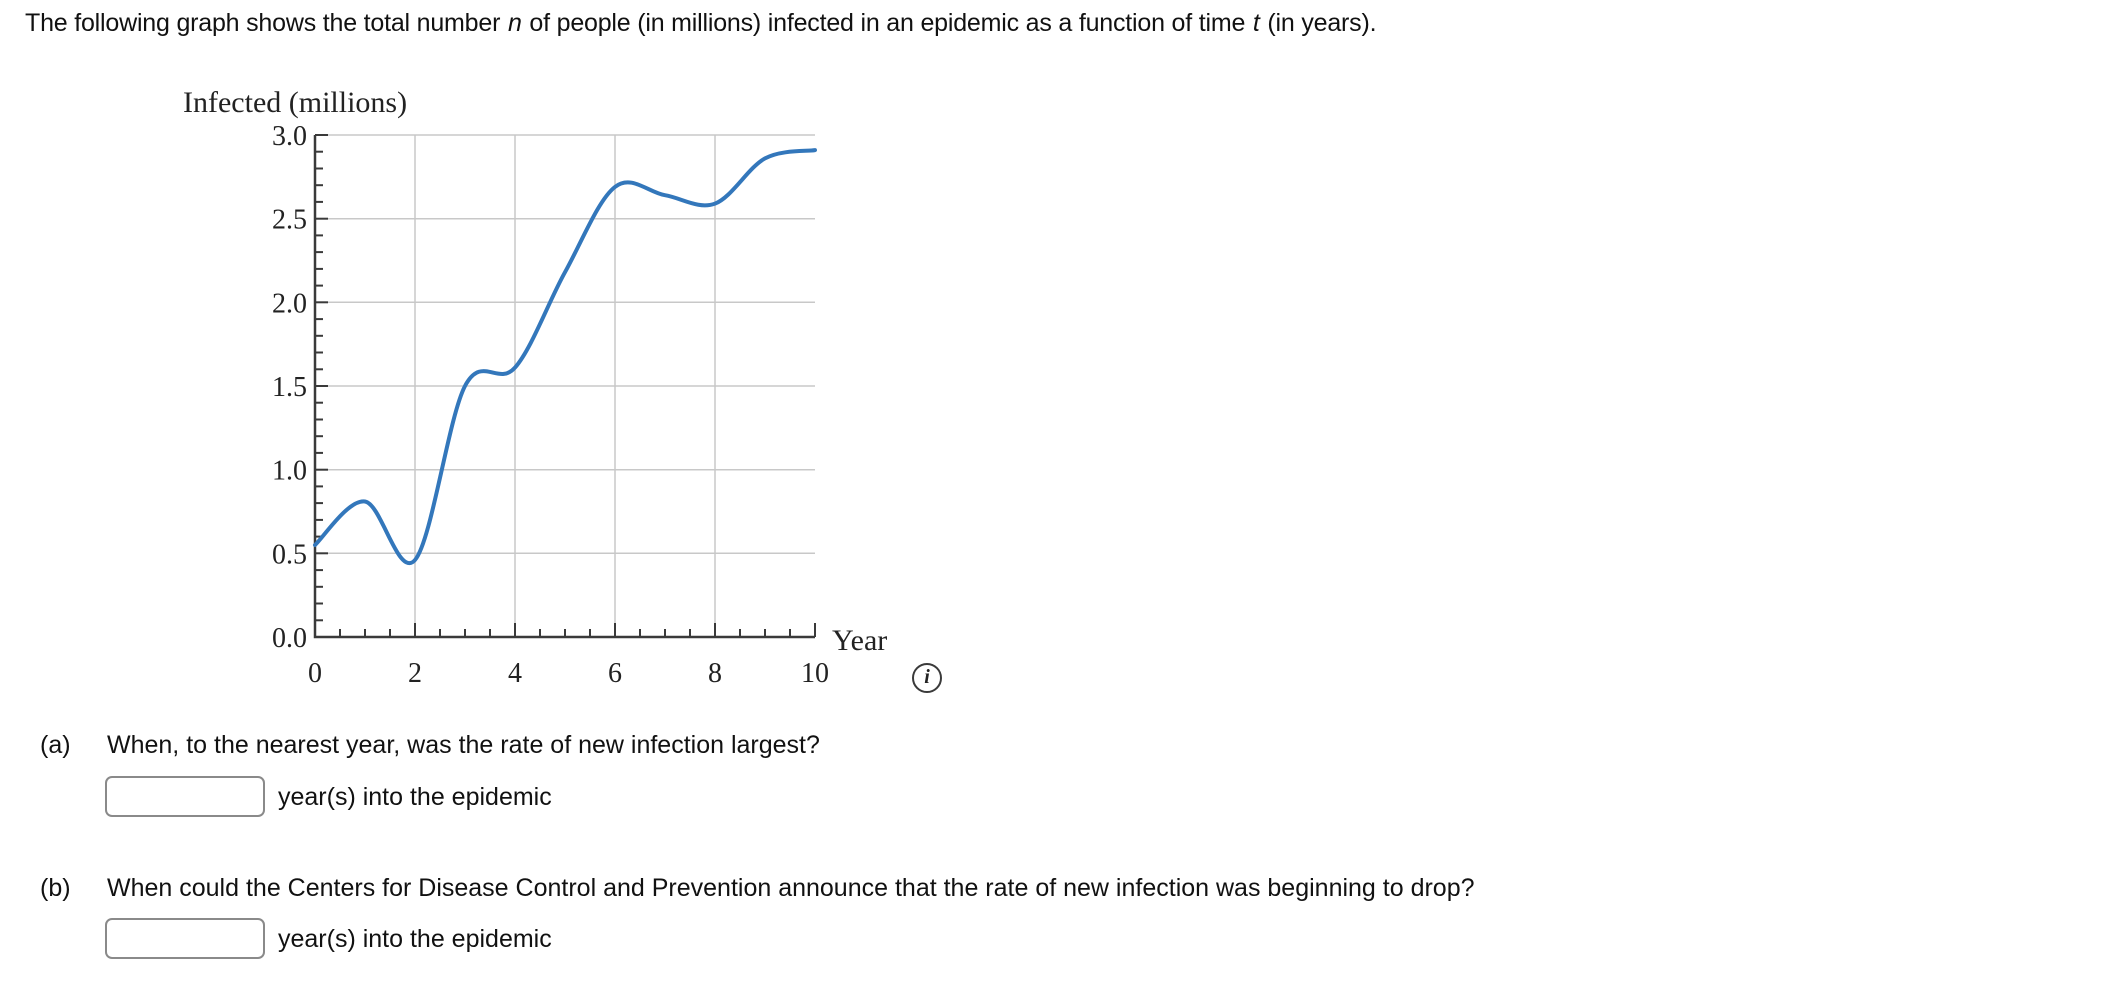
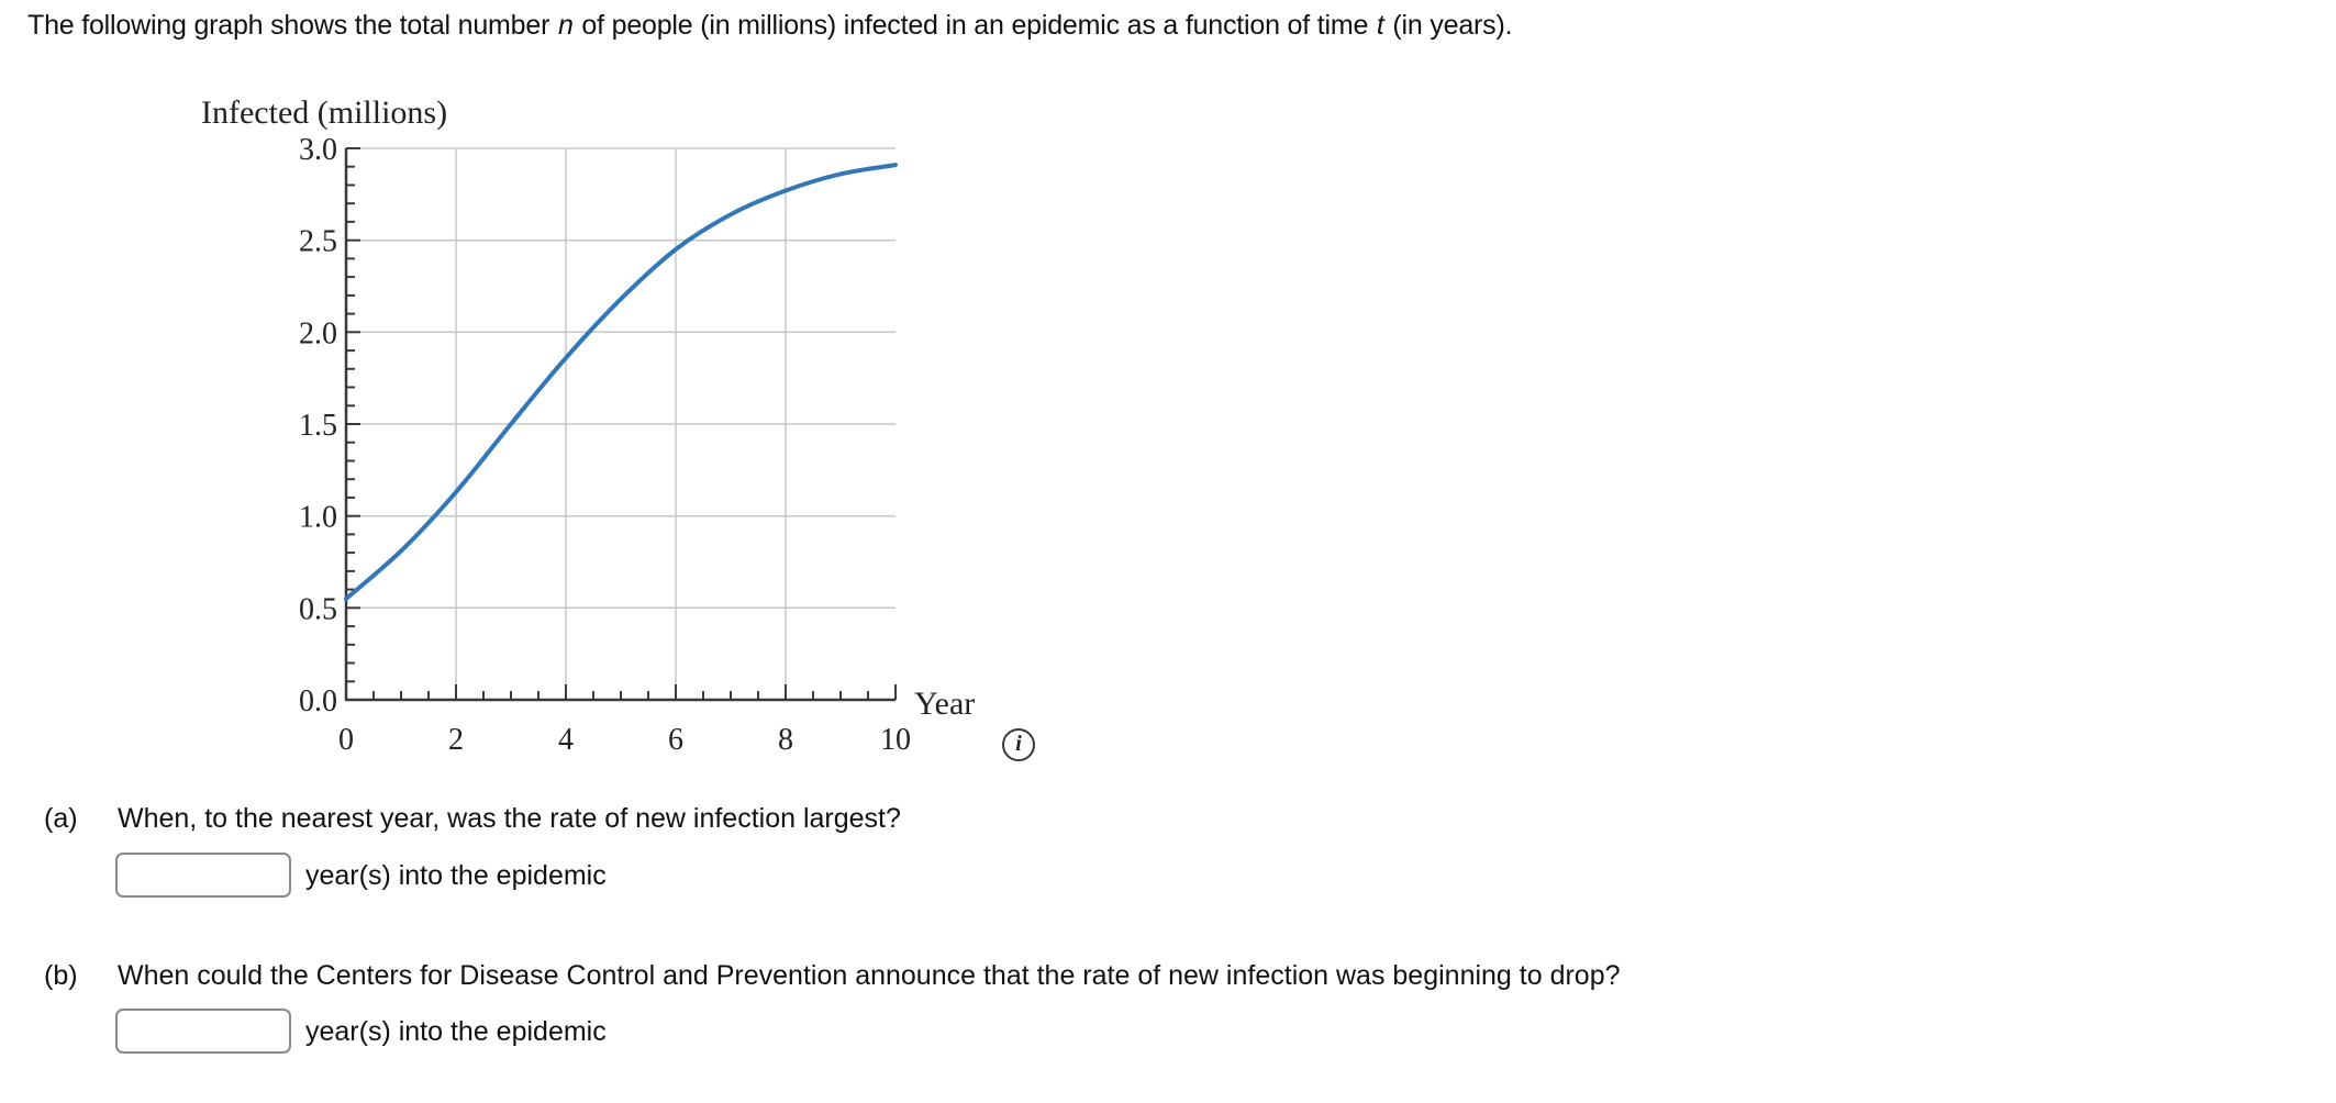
2: 0.46 -> 1.13
4: 1.61 -> 1.86
6: 2.69 -> 2.45
8: 2.59 -> 2.77
